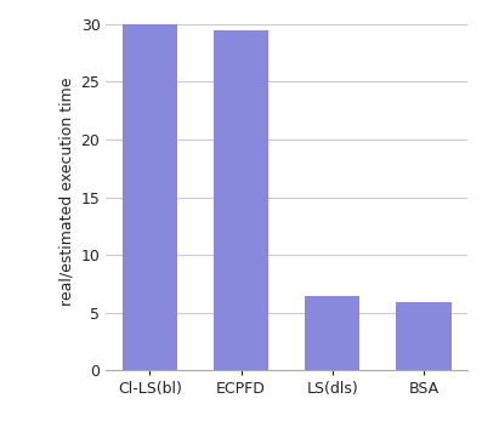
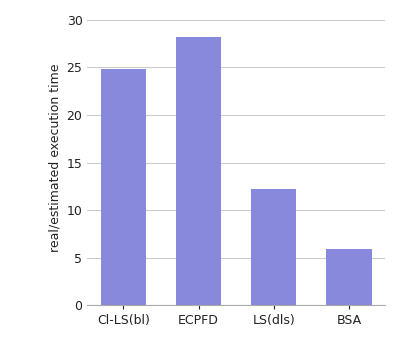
Cl-LS(bl): 30.0 -> 24.8
ECPFD: 29.5 -> 28.2
LS(dls): 6.5 -> 12.2
